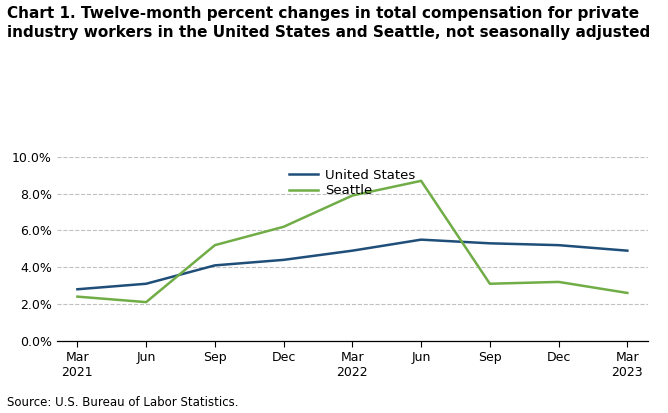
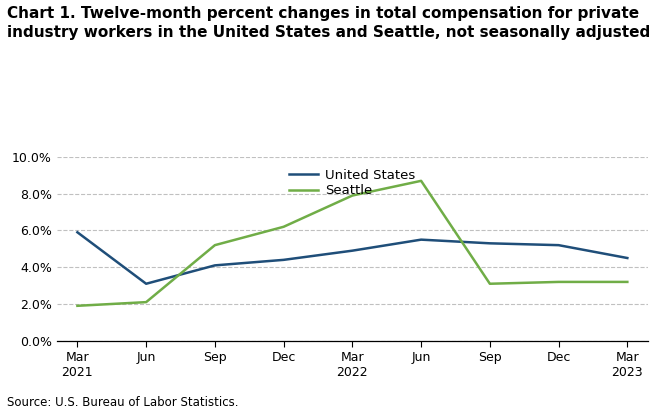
United States/Mar 2021: 2.8% -> 5.9%
Seattle/Mar 2021: 2.4% -> 1.9%
United States/Mar 2023: 4.9% -> 4.5%
Seattle/Mar 2023: 2.6% -> 3.2%
